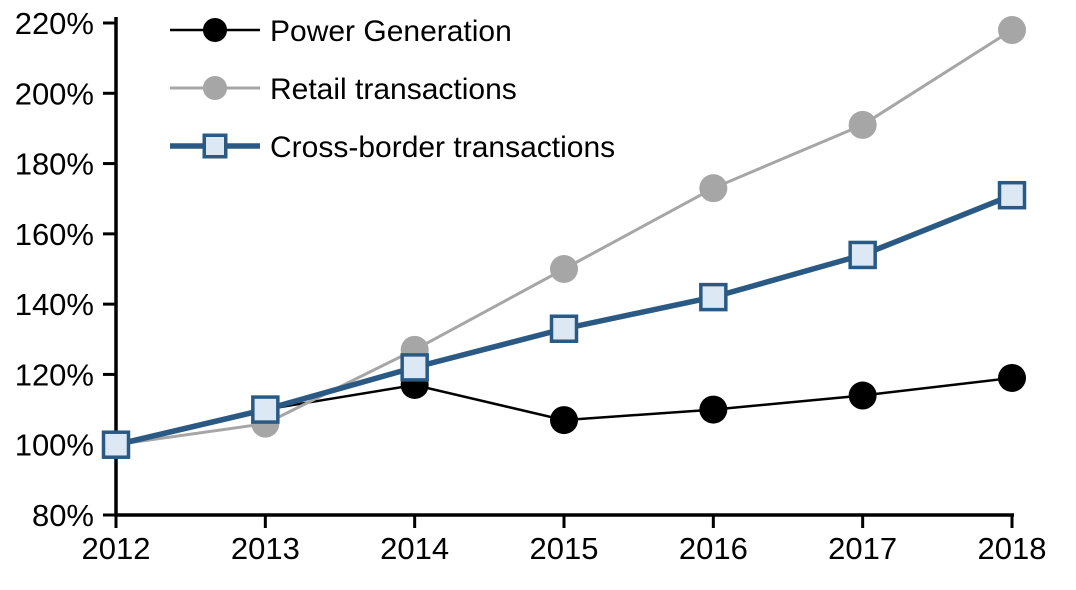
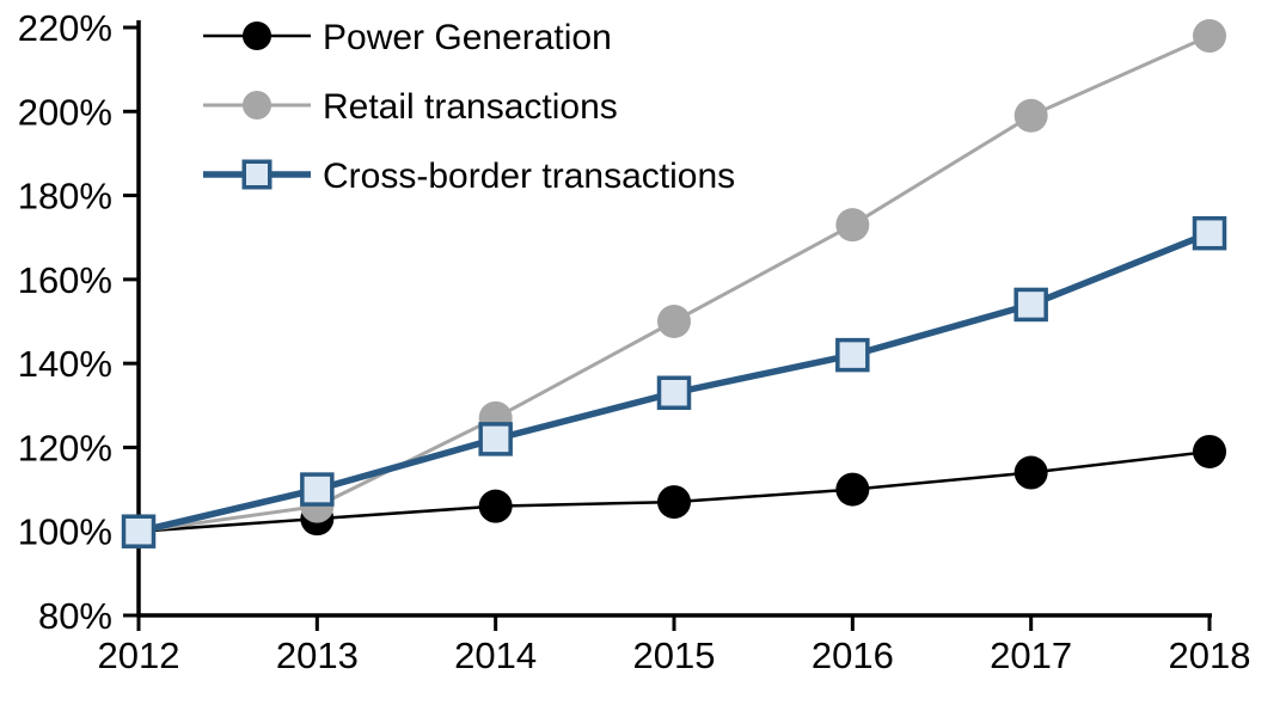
Power Generation/2013: 110% -> 103%
Power Generation/2014: 117% -> 106%
Retail transactions/2017: 191% -> 199%
